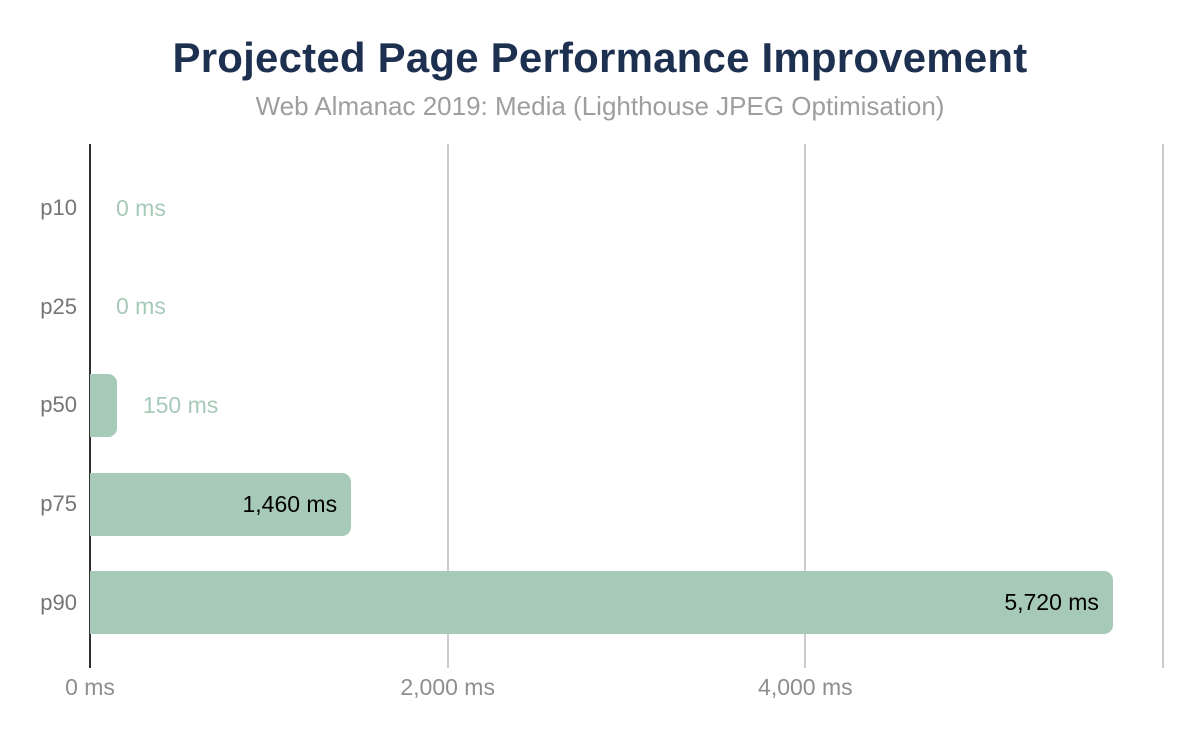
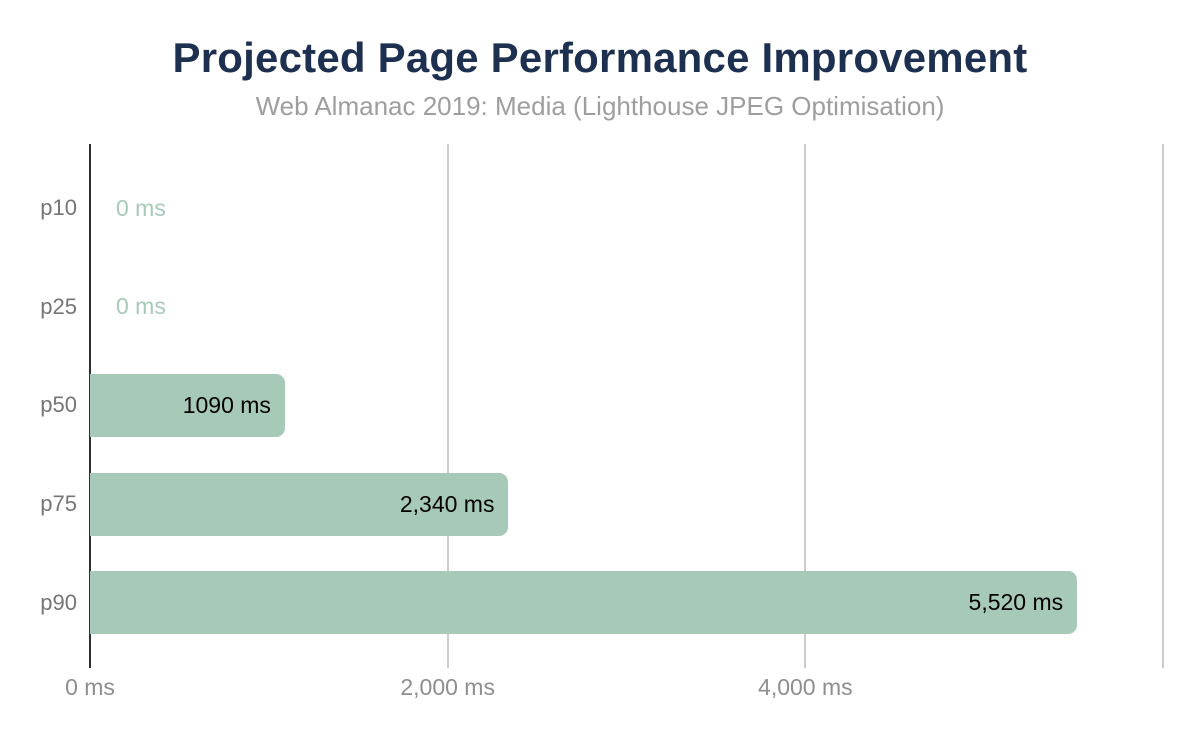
p50: 150 -> 1090
p75: 1,460 -> 2,340
p90: 5,720 -> 5,520
